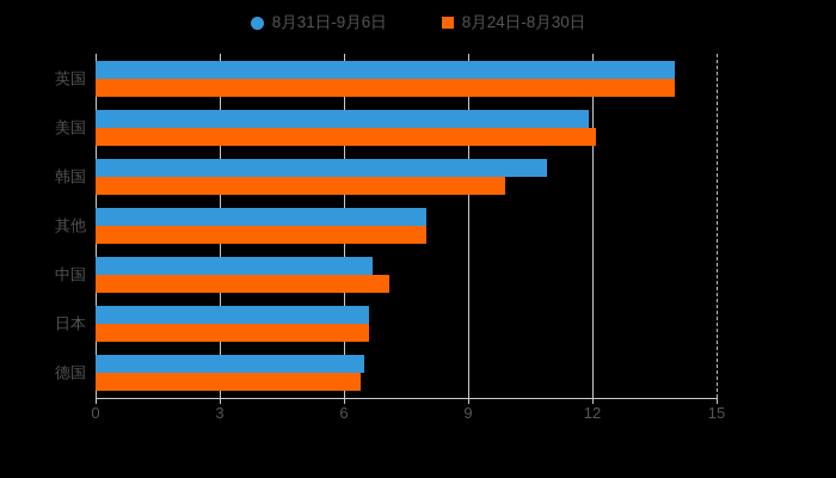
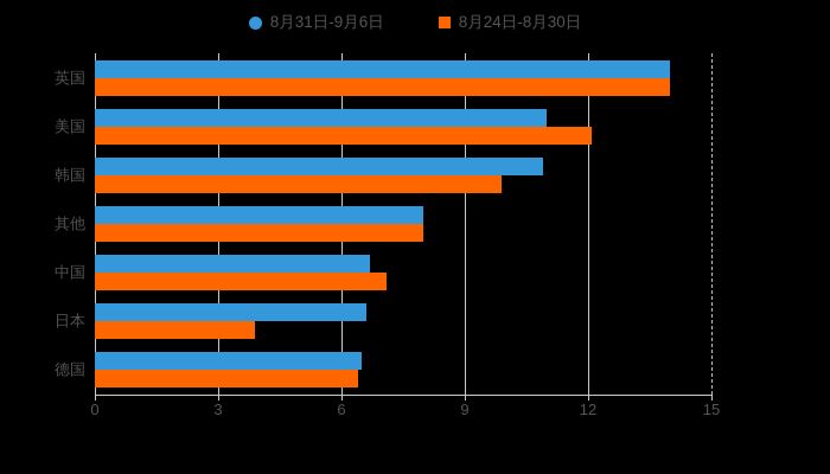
8月31日-9月6日/美国: 11.9 -> 11.0
8月24日-8月30日/日本: 6.6 -> 3.9
